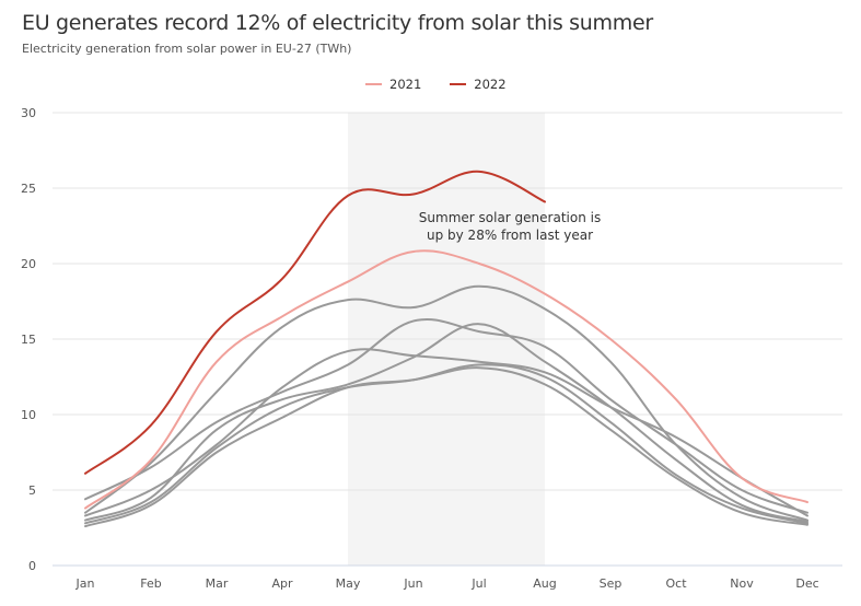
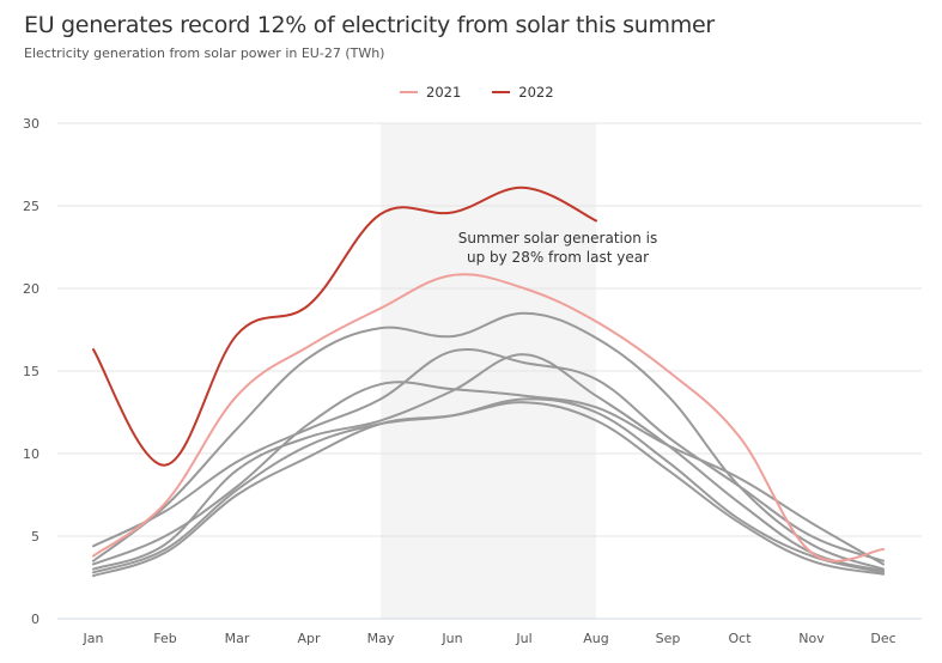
2022/Jan: 6.1 -> 16.3
2022/Mar: 15.5 -> 17.2
2021/Nov: 5.8 -> 4.0
